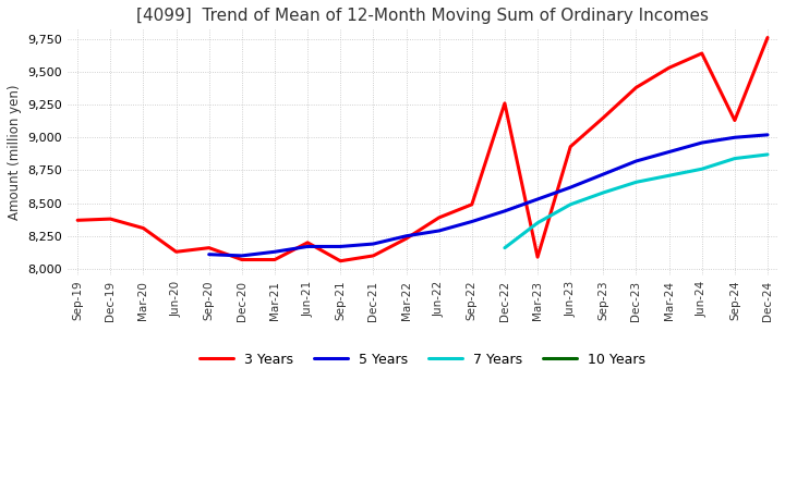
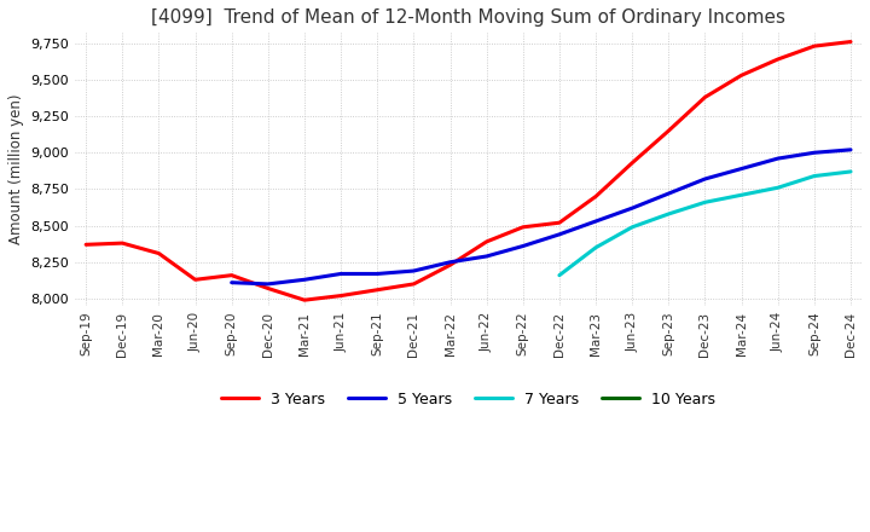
3 Years/Mar-21: 8,070 -> 7,990
3 Years/Jun-21: 8,200 -> 8,020
3 Years/Dec-22: 9,260 -> 8,520
3 Years/Mar-23: 8,090 -> 8,700
3 Years/Sep-24: 9,130 -> 9,730
